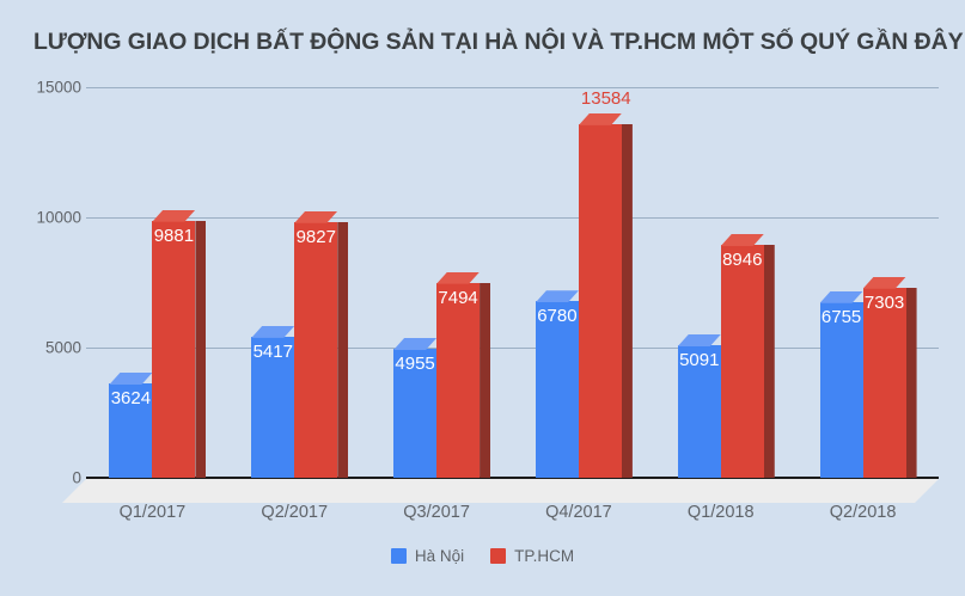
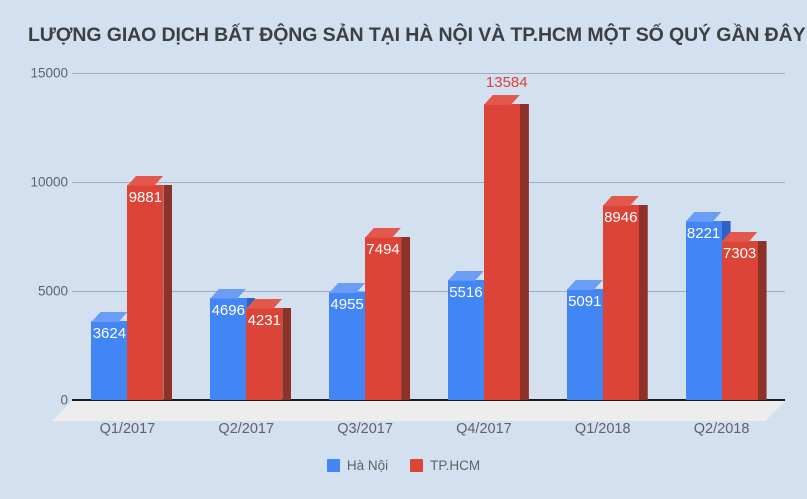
Hà Nội/Q2/2017: 5417 -> 4696
TP.HCM/Q2/2017: 9827 -> 4231
Hà Nội/Q4/2017: 6780 -> 5516
Hà Nội/Q2/2018: 6755 -> 8221
